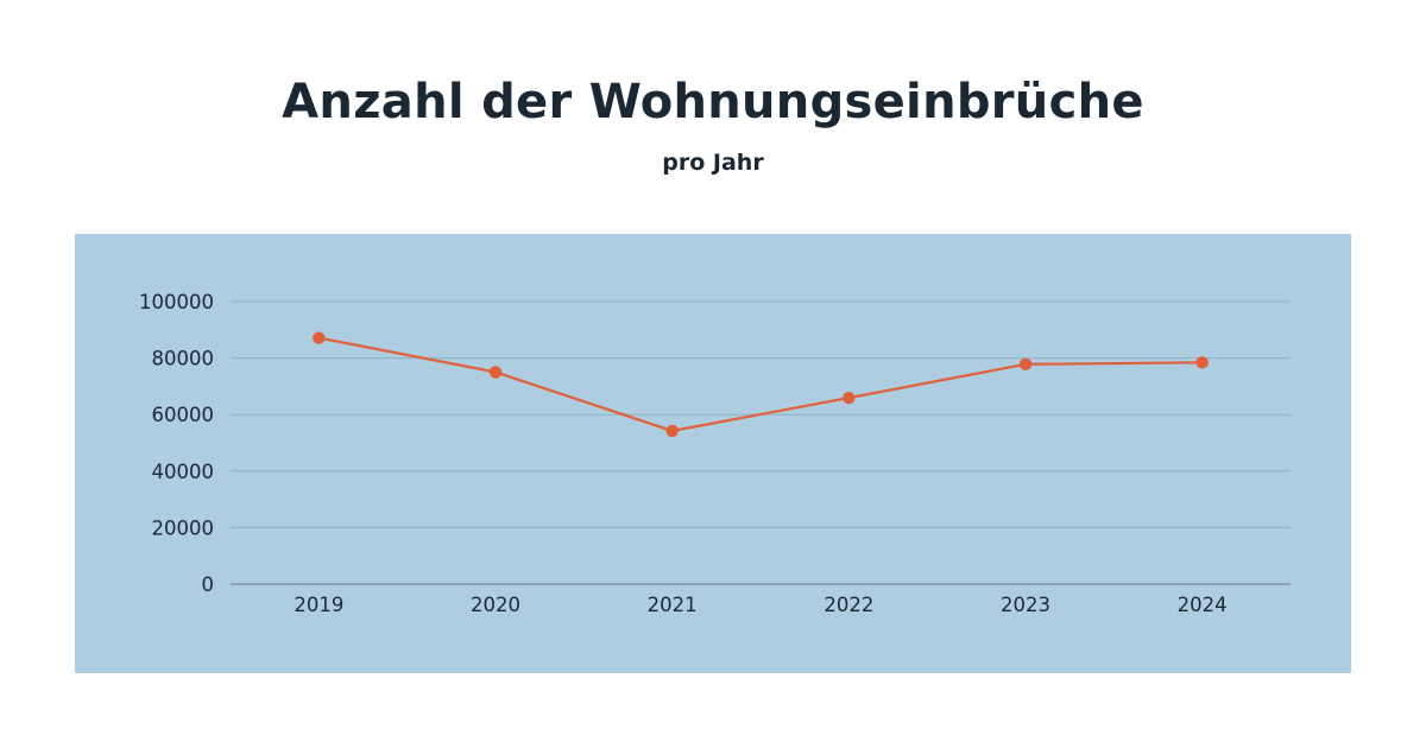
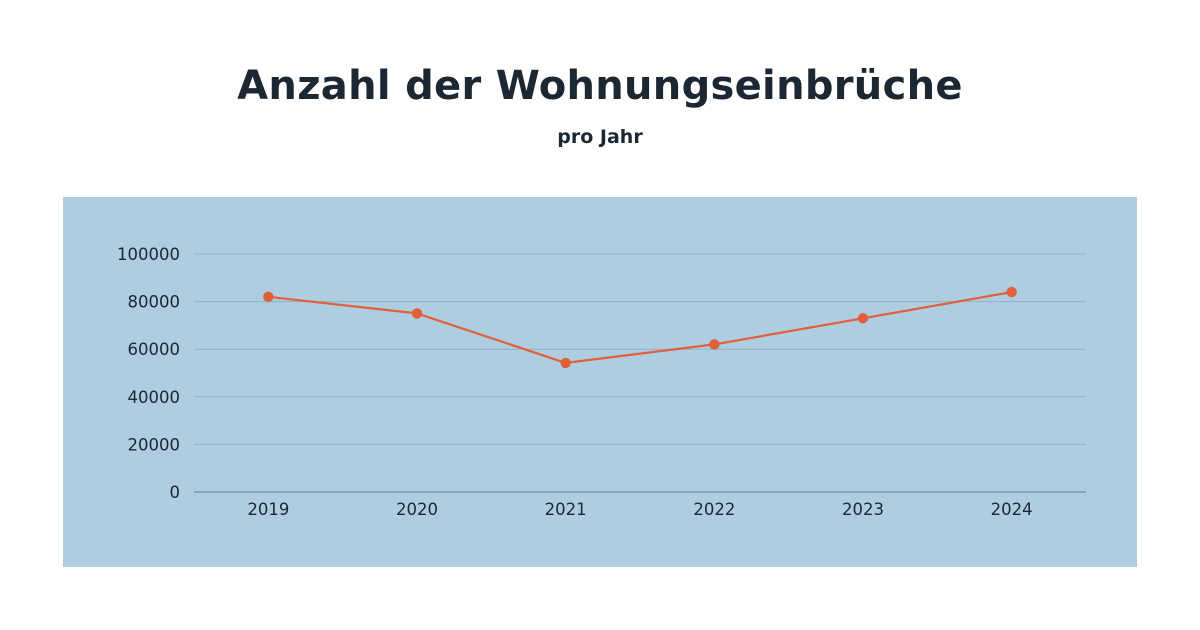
2019: 87000 -> 82000
2022: 66000 -> 62000
2023: 78000 -> 73000
2024: 78000 -> 84000
